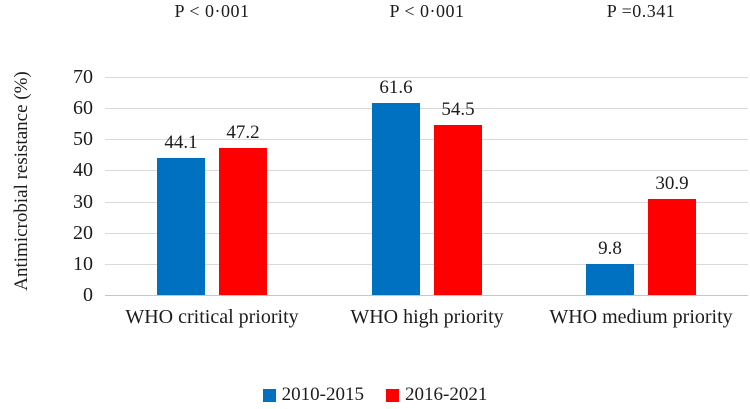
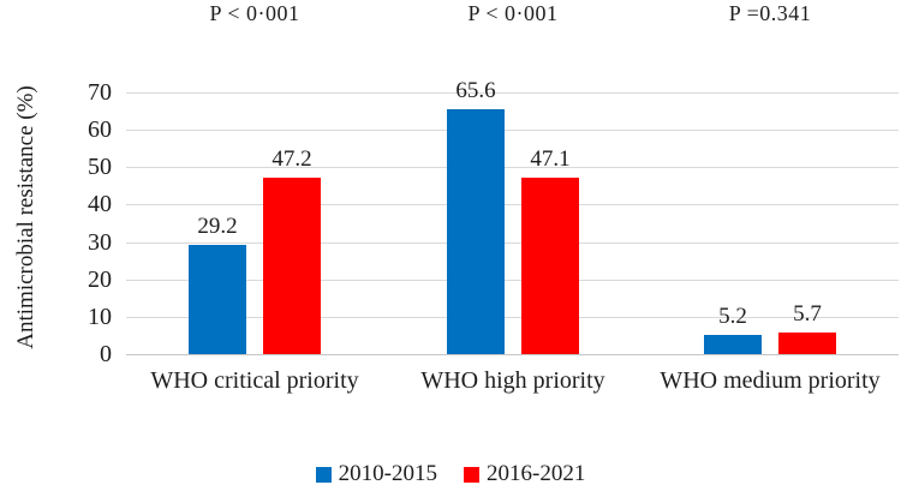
2010-2015/WHO critical priority: 44.1 -> 29.2
2010-2015/WHO high priority: 61.6 -> 65.6
2016-2021/WHO high priority: 54.5 -> 47.1
2010-2015/WHO medium priority: 9.8 -> 5.2
2016-2021/WHO medium priority: 30.9 -> 5.7
